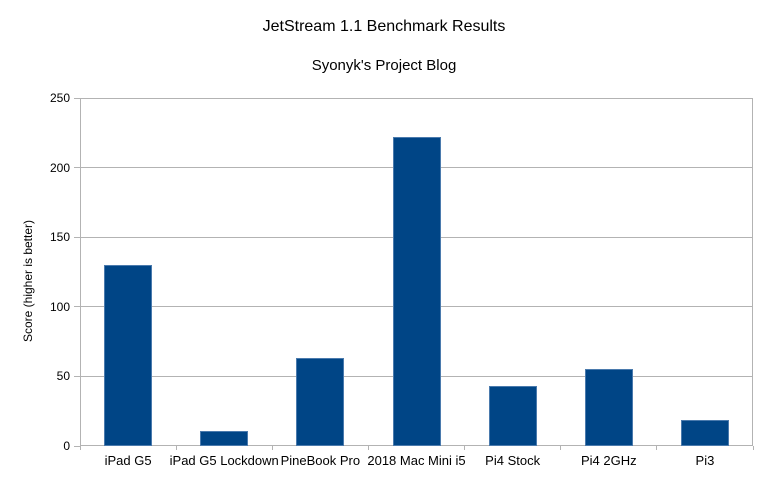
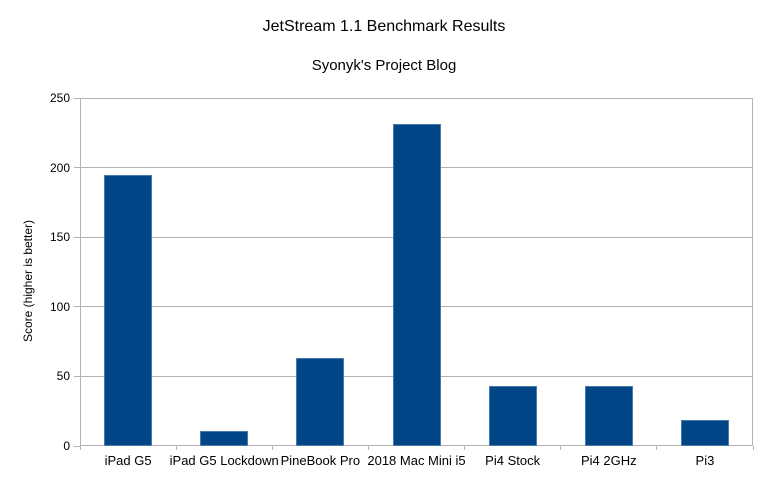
iPad G5: 130 -> 195
2018 Mac Mini i5: 222 -> 231
Pi4 2GHz: 55 -> 43
